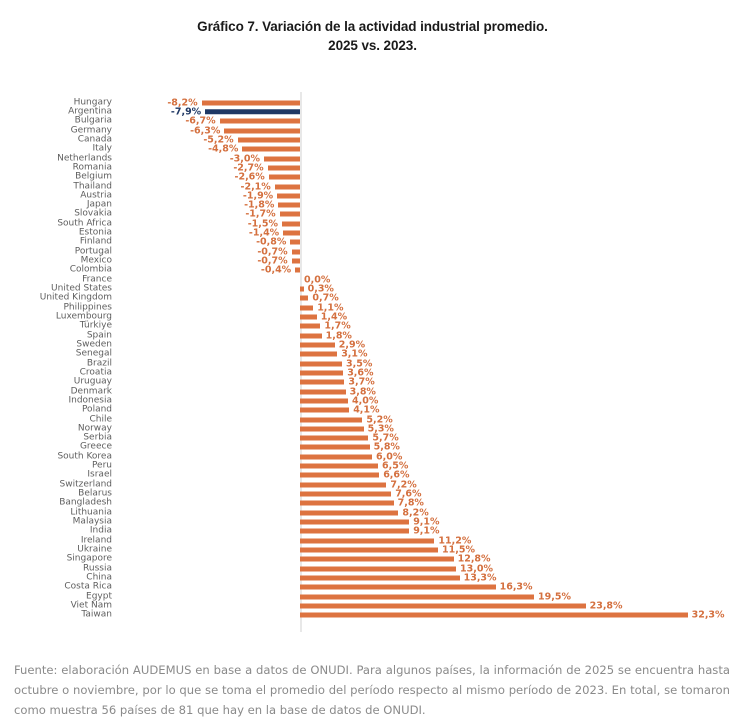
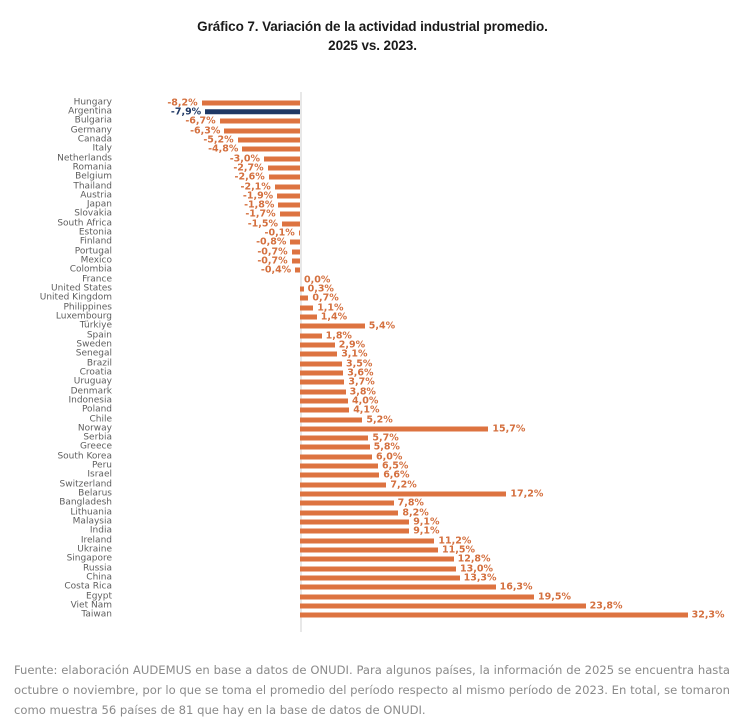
Estonia: -1,4% -> -0,1%
Türkiye: 1,7% -> 5,4%
Norway: 5,3% -> 15,7%
Belarus: 7,6% -> 17,2%
